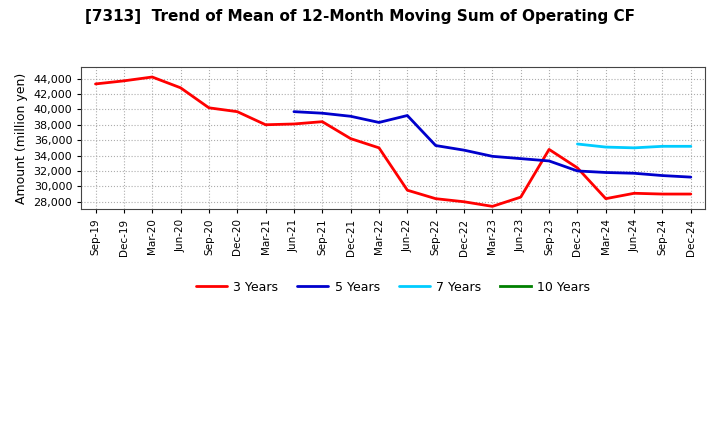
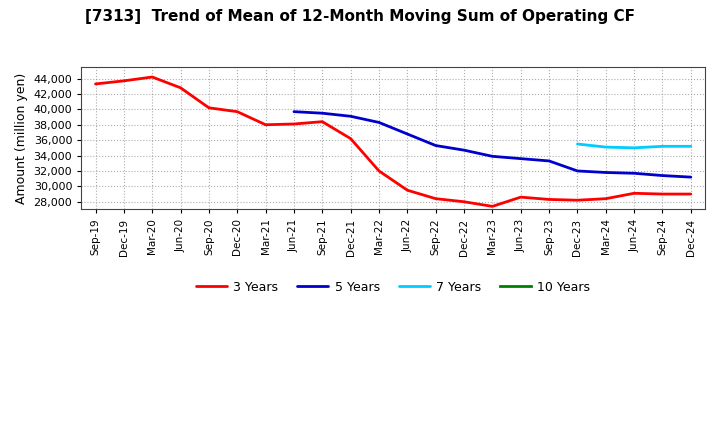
3 Years/Mar-22: 35,000 -> 32,000
5 Years/Jun-22: 39,200 -> 36,800
3 Years/Sep-23: 34,800 -> 28,300
3 Years/Dec-23: 32,400 -> 28,200
